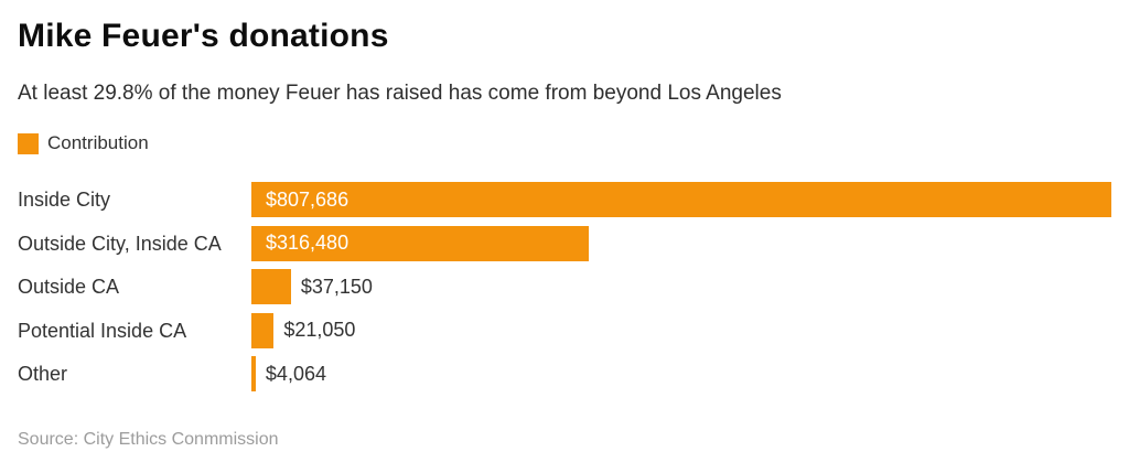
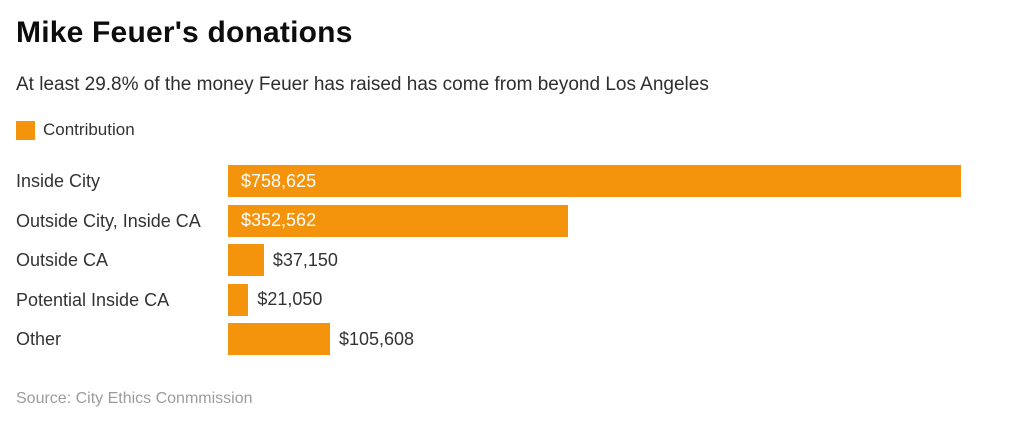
Inside City: $807,686 -> $758,625
Outside City, Inside CA: $316,480 -> $352,562
Other: $4,064 -> $105,608
